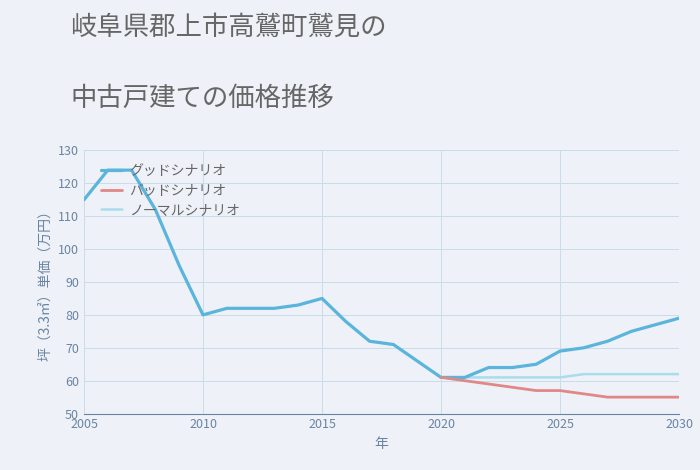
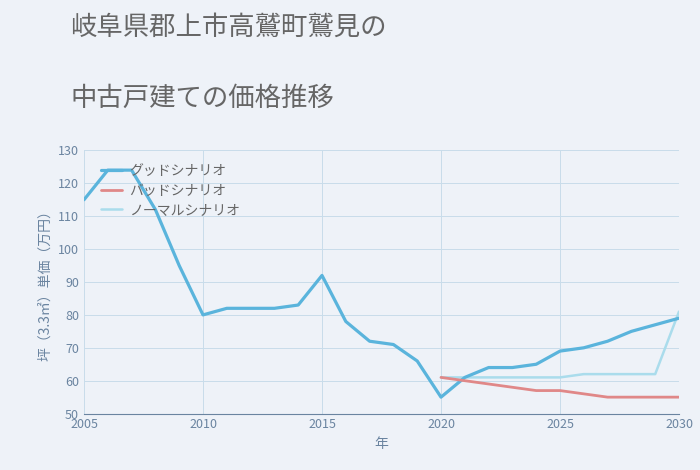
グッドシナリオ/2015: 85 -> 92
グッドシナリオ/2020: 61 -> 55
ノーマルシナリオ/2030: 62 -> 81
